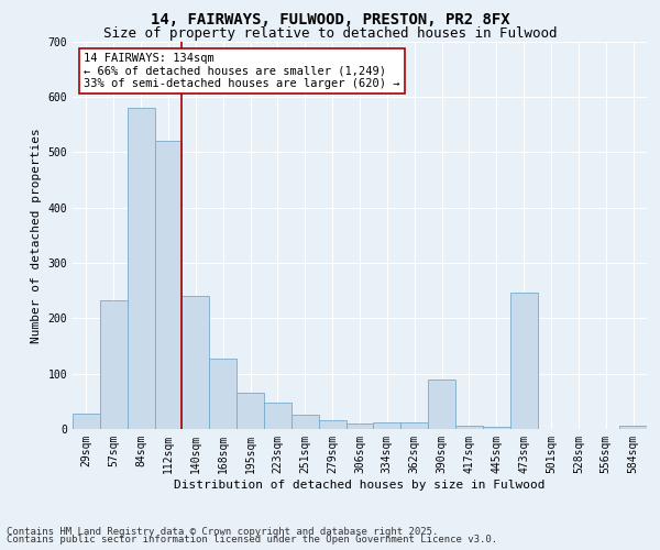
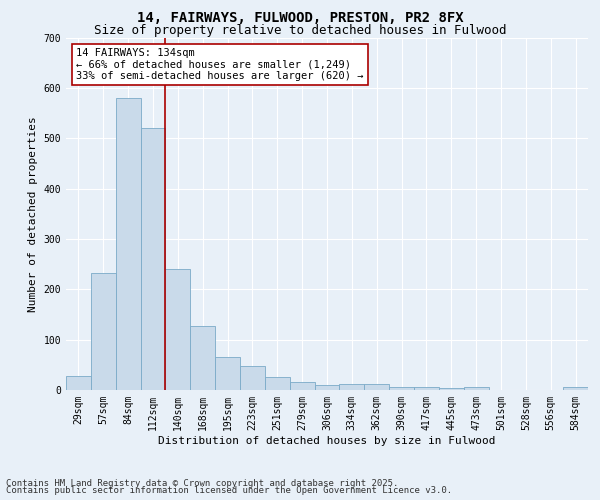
390sqm: 90 -> 5
473sqm: 246 -> 5
